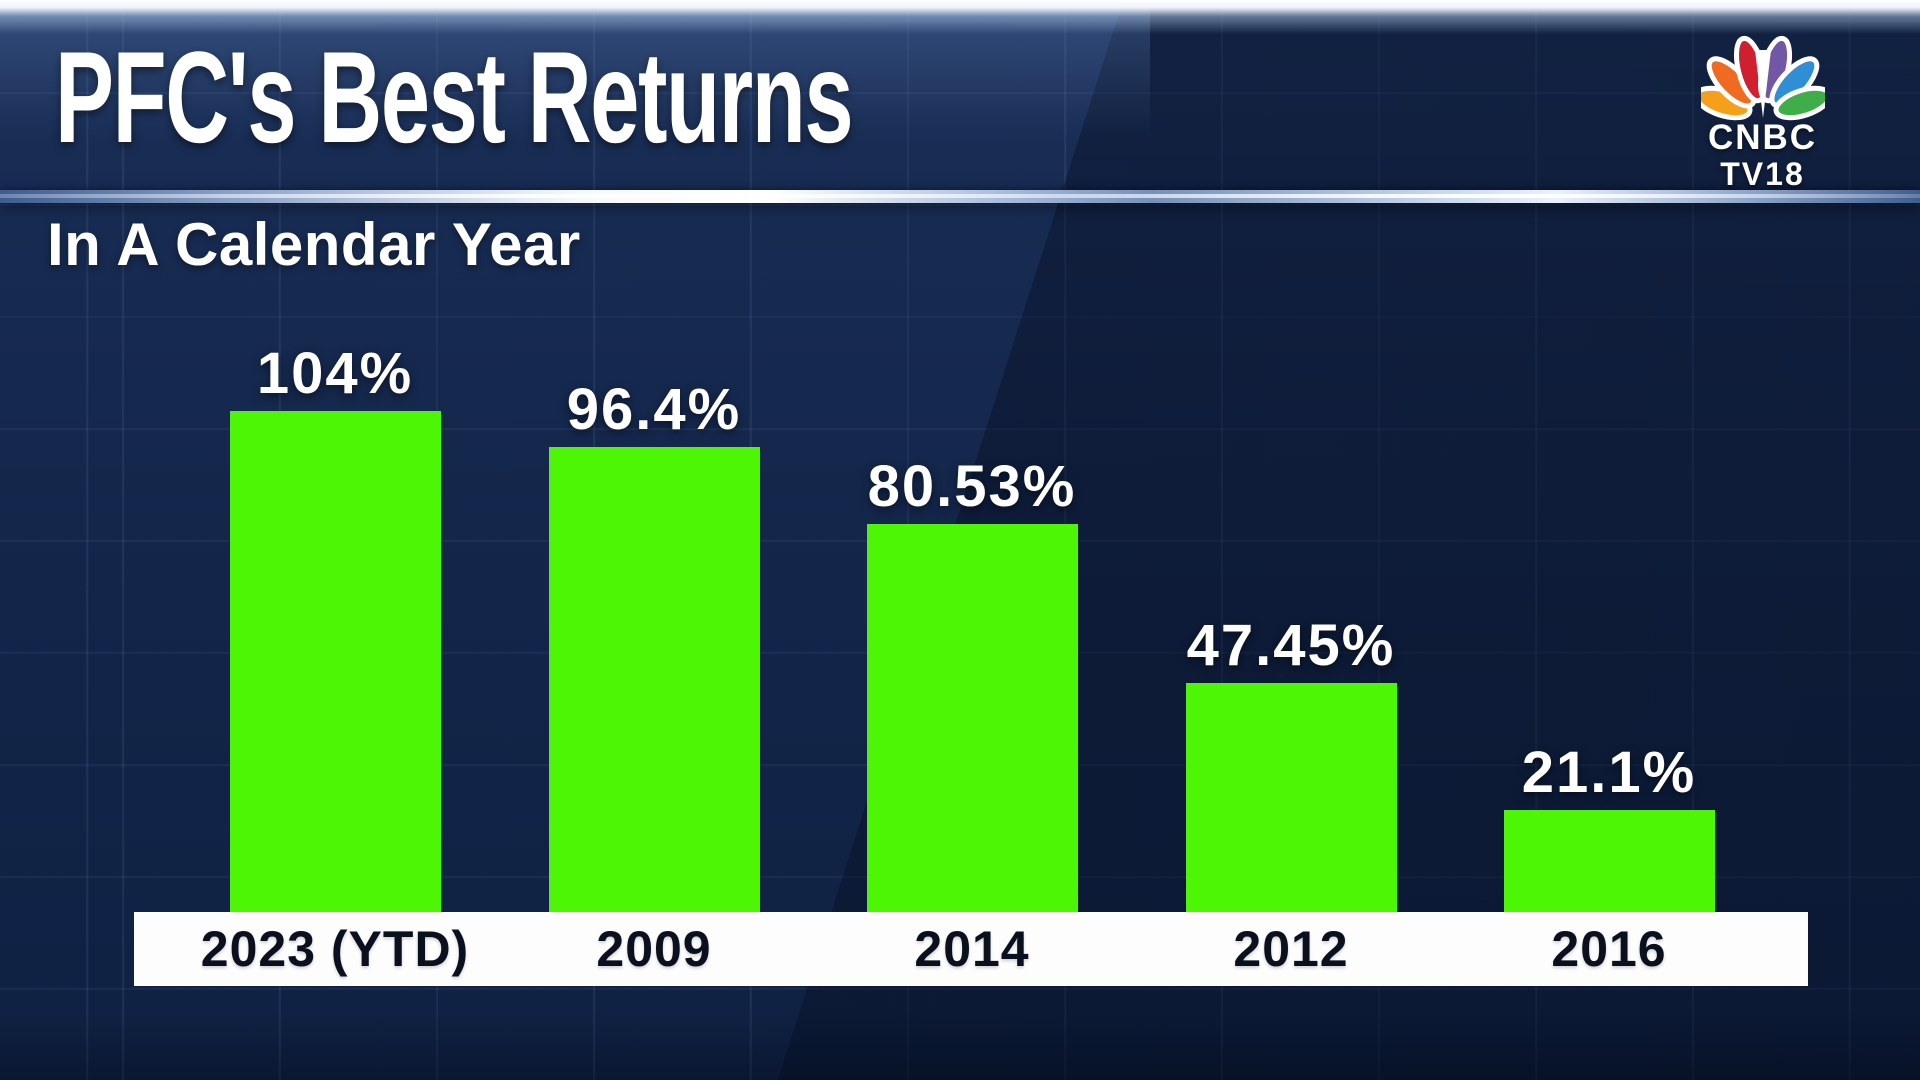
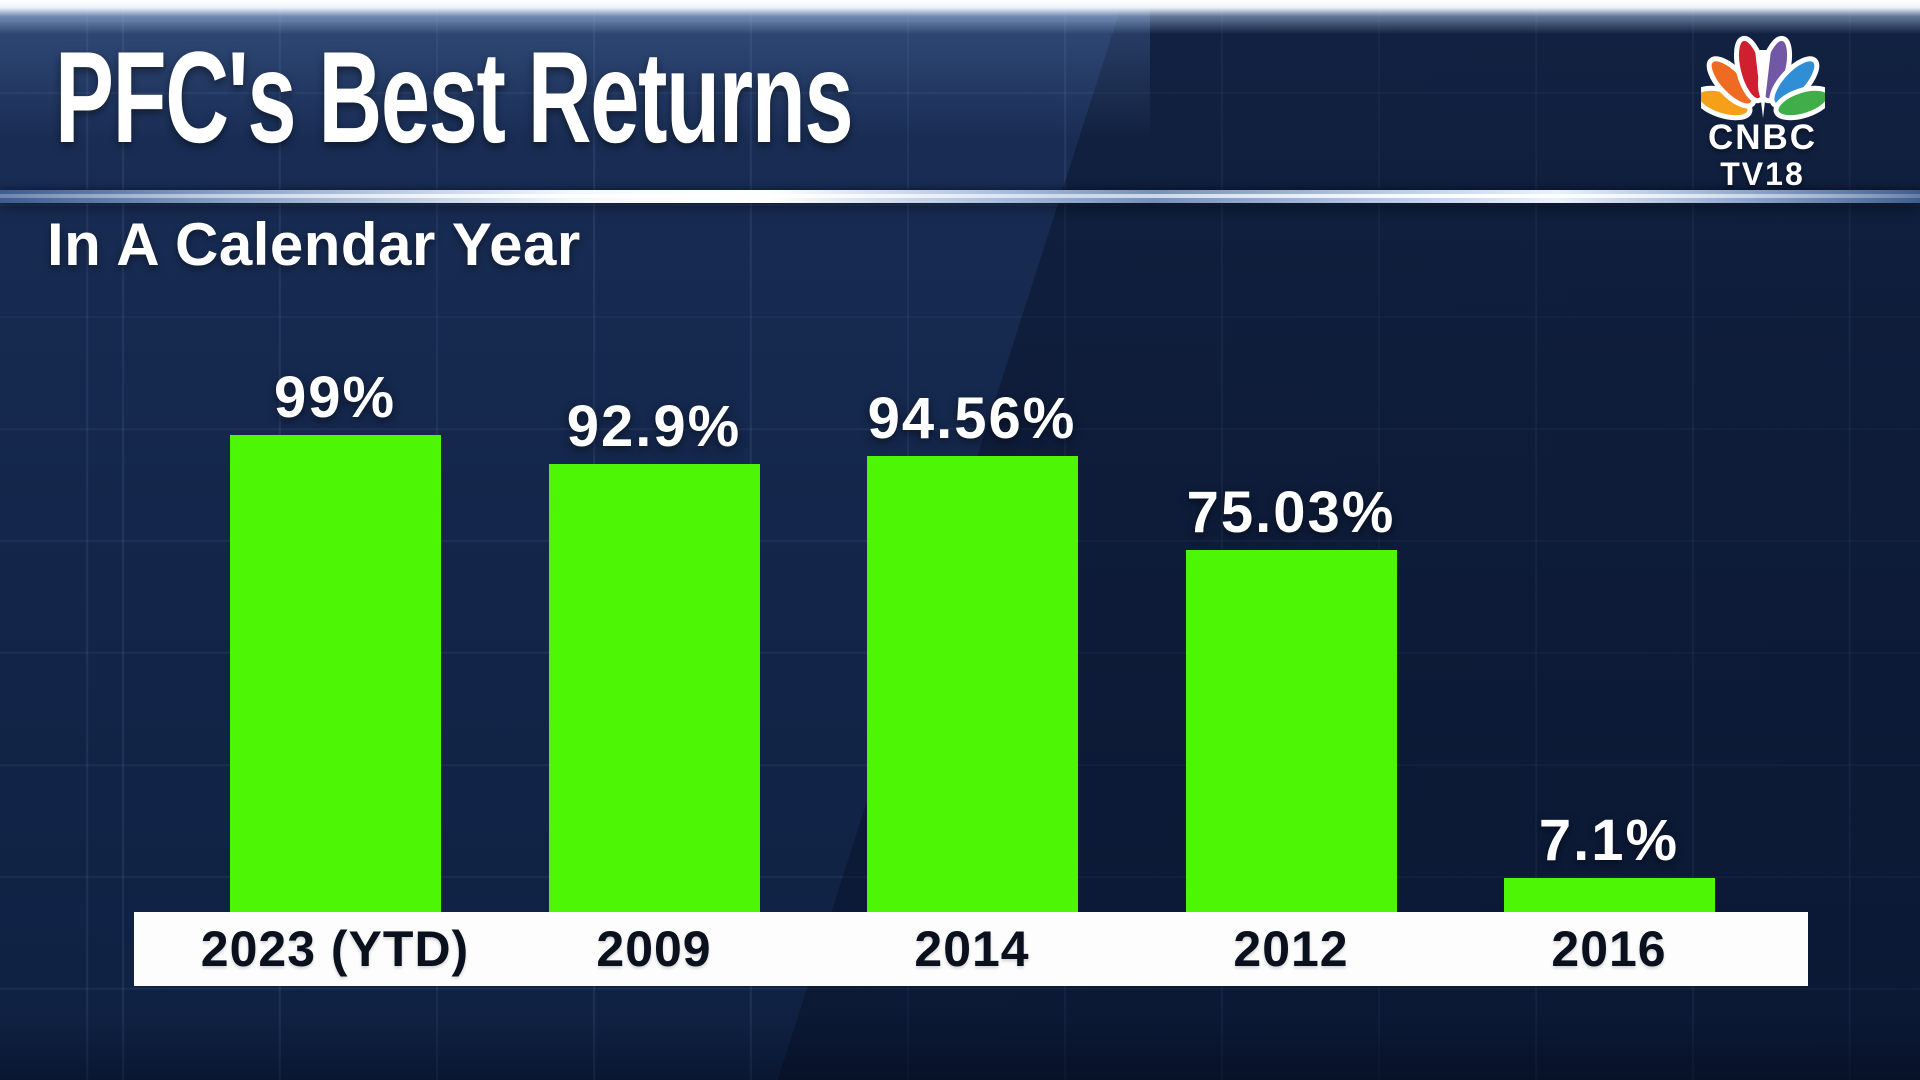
2023 (YTD): 104% -> 99%
2009: 96.4% -> 92.9%
2014: 80.53% -> 94.56%
2012: 47.45% -> 75.03%
2016: 21.1% -> 7.1%
